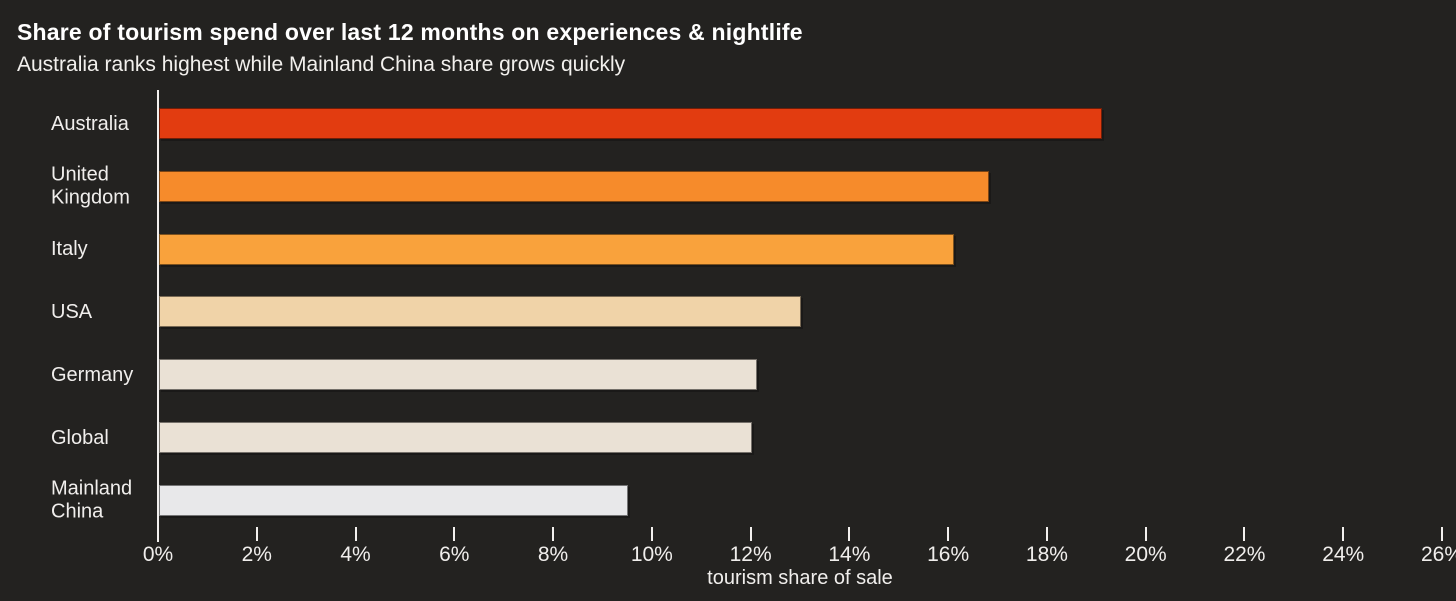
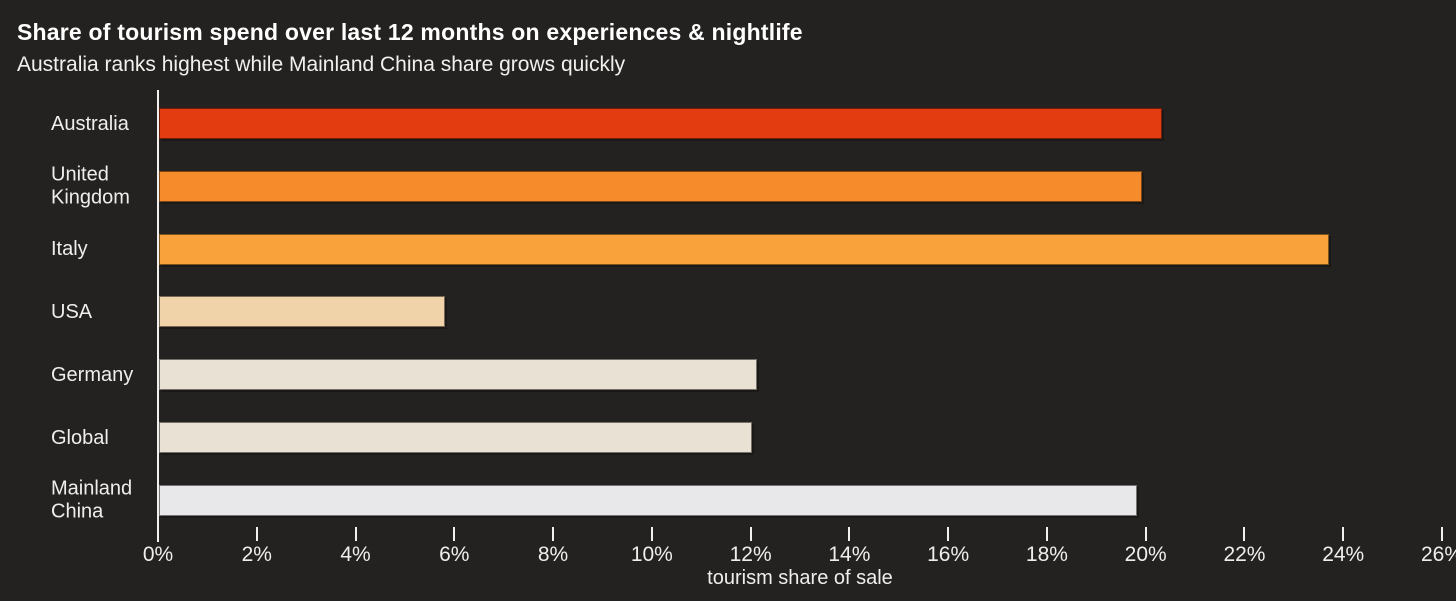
Australia: 19.1% -> 20.3%
United Kingdom: 16.8% -> 19.9%
Italy: 16.1% -> 23.7%
USA: 13.0% -> 5.8%
Mainland China: 9.5% -> 19.8%
